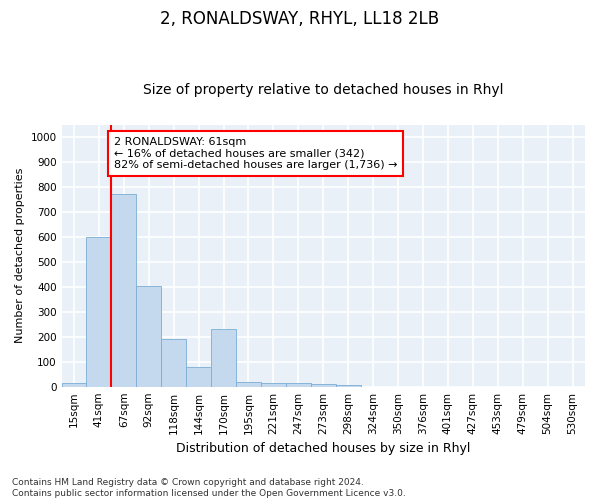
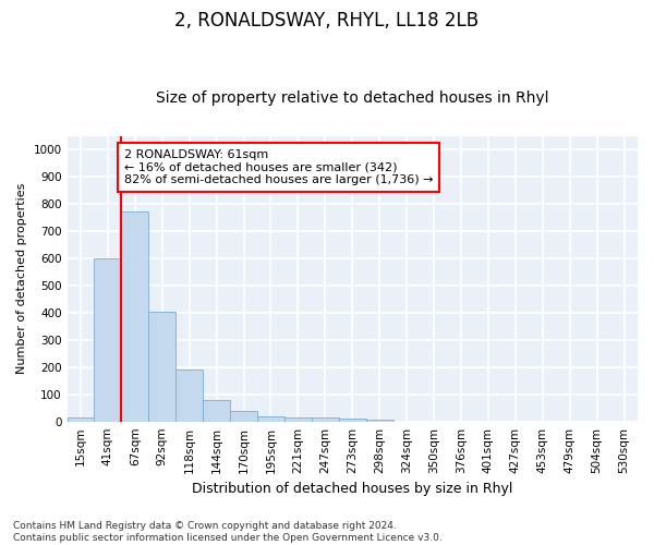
170sqm: 230 -> 38
